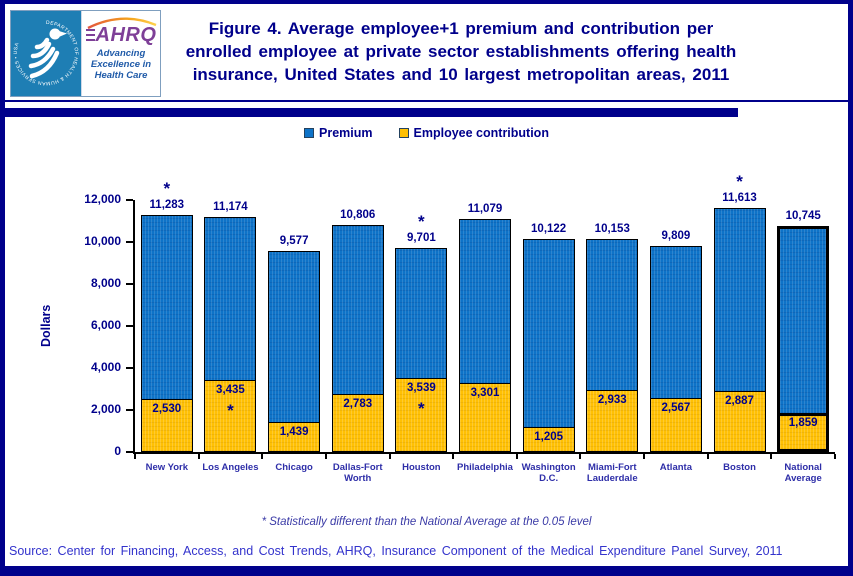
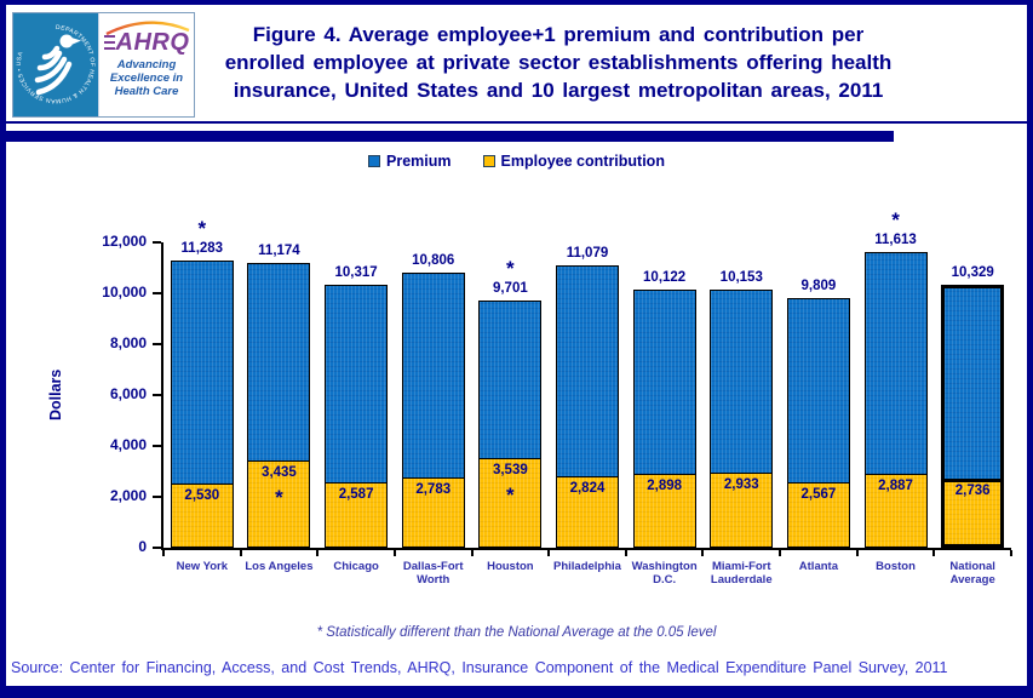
Premium/Chicago: 9,577 -> 10,317
Employee contribution/Chicago: 1,439 -> 2,587
Employee contribution/Philadelphia: 3,301 -> 2,824
Employee contribution/Washington D.C.: 1,205 -> 2,898
Premium/National Average: 10,745 -> 10,329
Employee contribution/National Average: 1,859 -> 2,736
